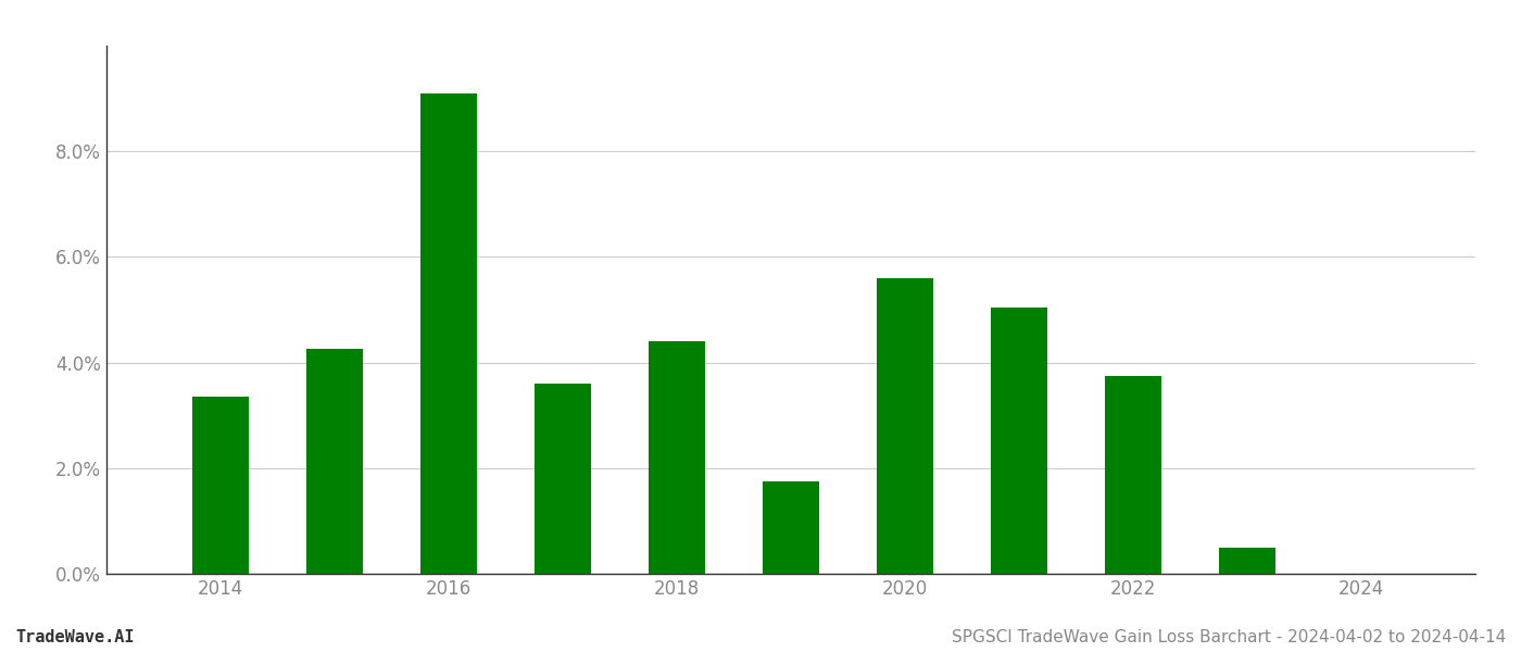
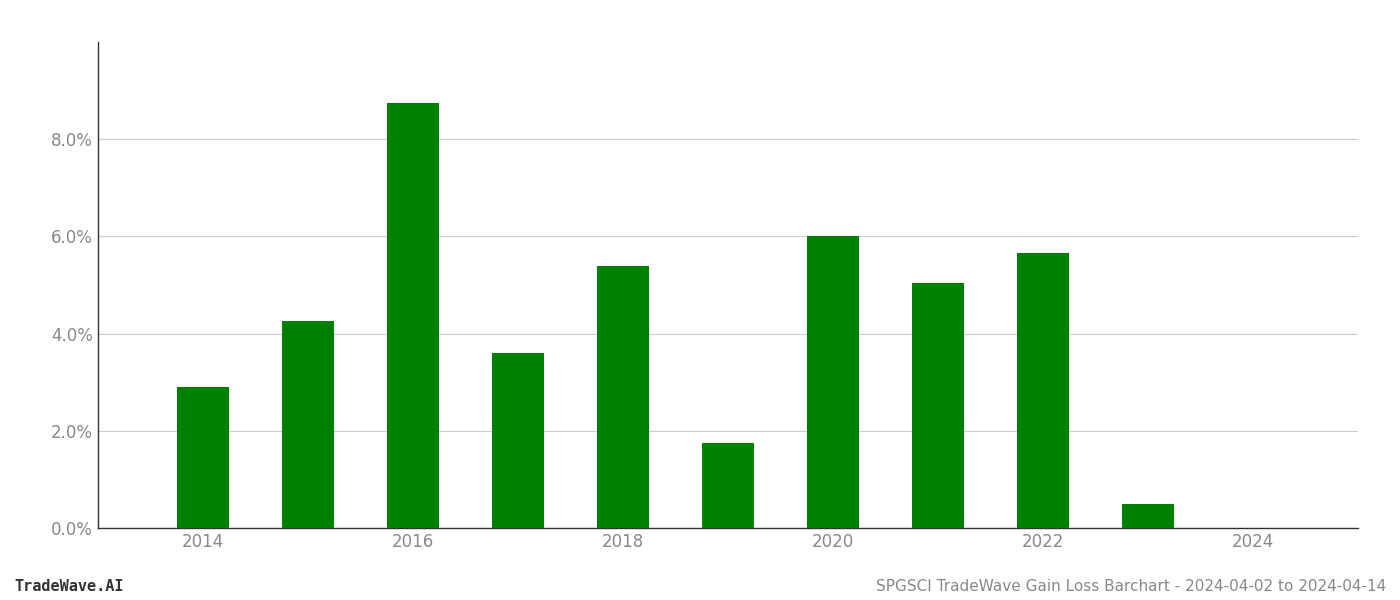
2014: 3.35% -> 2.90%
2016: 9.10% -> 8.75%
2018: 4.40% -> 5.40%
2020: 5.60% -> 6.00%
2022: 3.75% -> 5.65%
